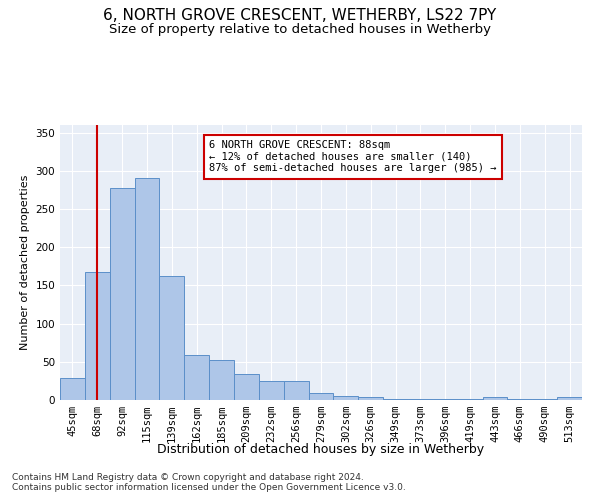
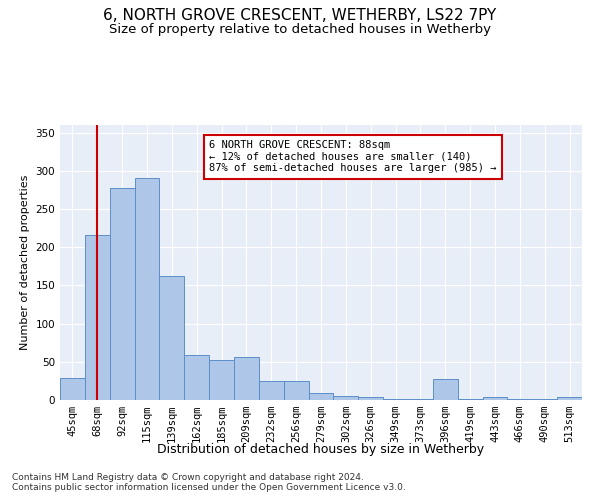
68sqm: 167 -> 216
209sqm: 34 -> 56
396sqm: 1 -> 28
